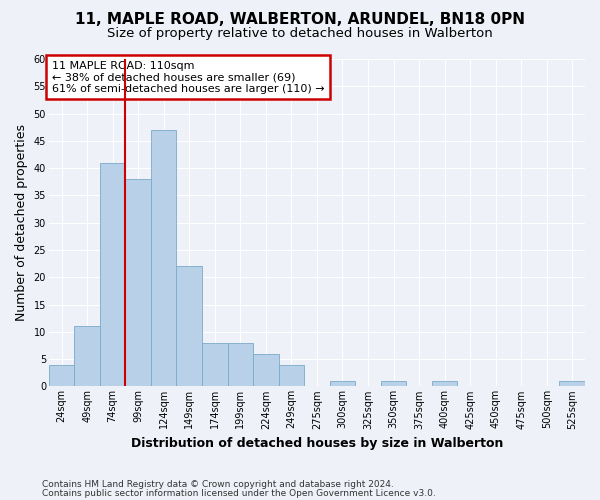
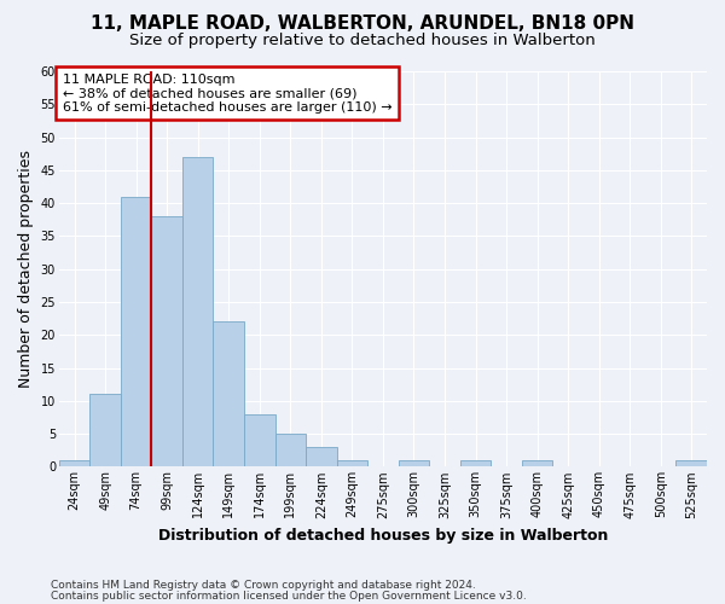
24sqm: 4 -> 1
199sqm: 8 -> 5
224sqm: 6 -> 3
249sqm: 4 -> 1
